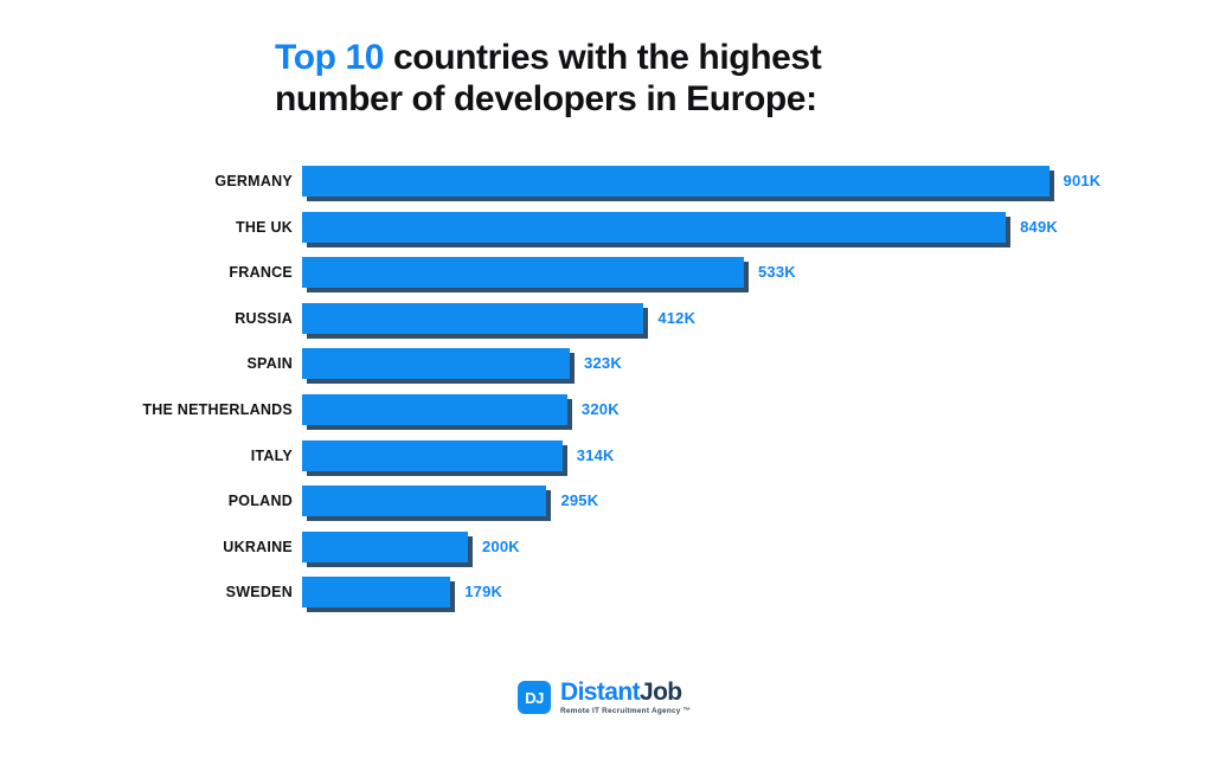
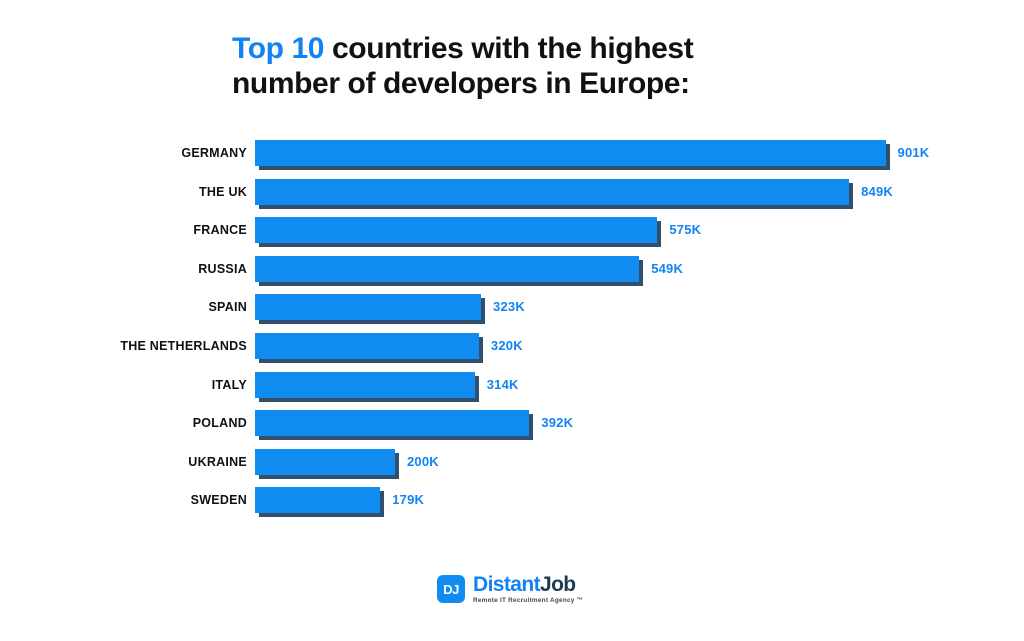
FRANCE: 533K -> 575K
RUSSIA: 412K -> 549K
POLAND: 295K -> 392K
